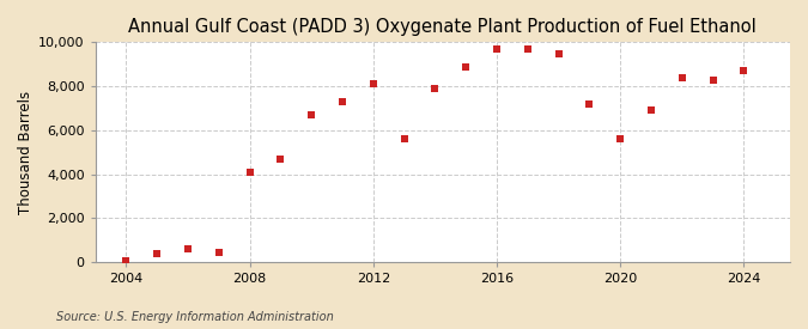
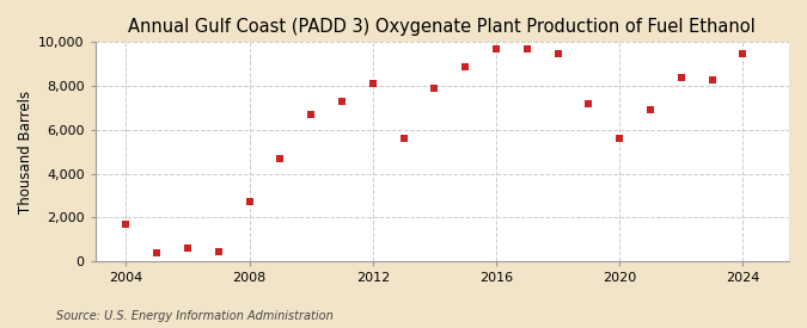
2004: 0 -> 1,700
2008: 4,100 -> 2,700
2024: 8,700 -> 9,500
